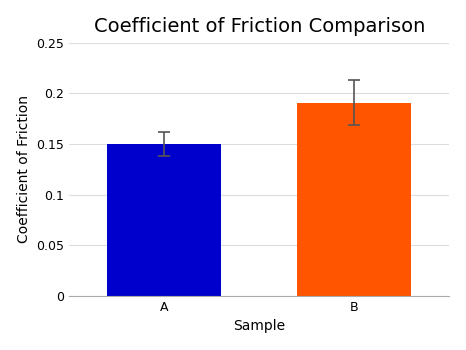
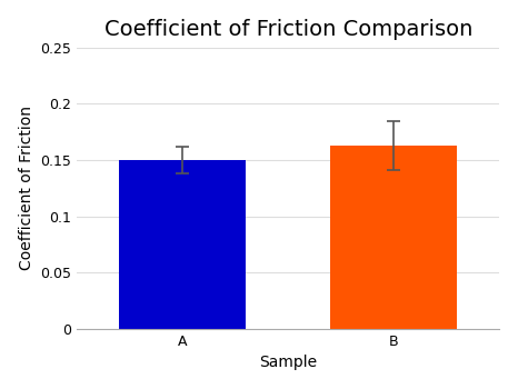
B: 0.191 -> 0.163
